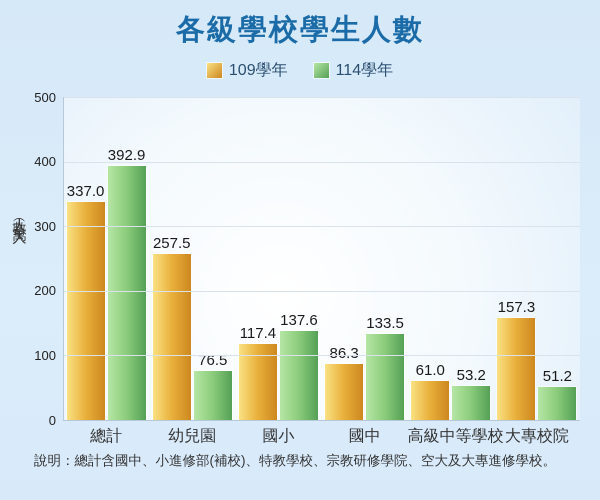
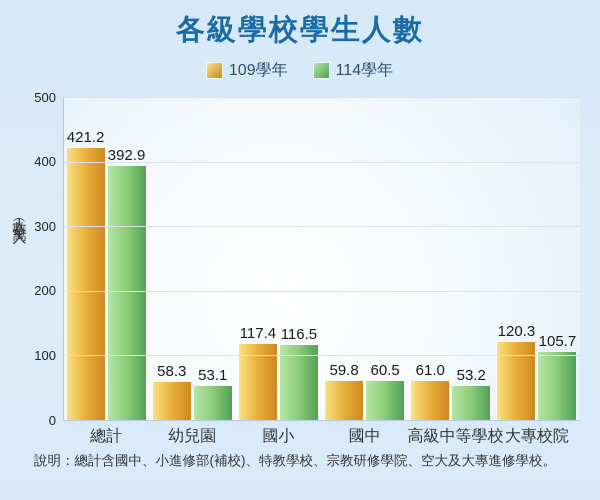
109學年/總計: 337.0 -> 421.2
109學年/幼兒園: 257.5 -> 58.3
114學年/幼兒園: 76.5 -> 53.1
114學年/國小: 137.6 -> 116.5
109學年/國中: 86.3 -> 59.8
114學年/國中: 133.5 -> 60.5
109學年/大專校院: 157.3 -> 120.3
114學年/大專校院: 51.2 -> 105.7
